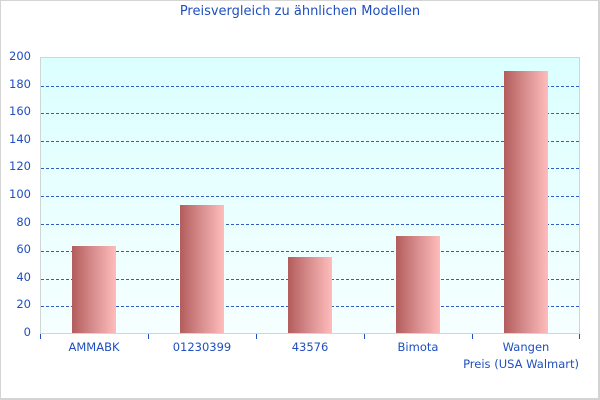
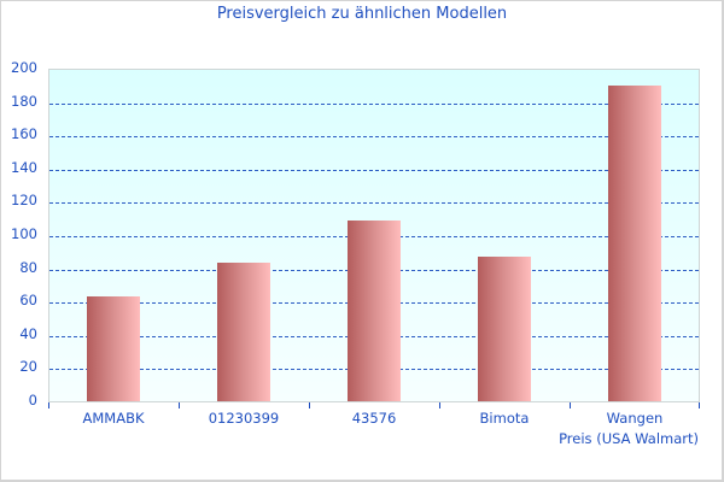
01230399: 93 -> 83
43576: 55 -> 109
Bimota: 70 -> 87
